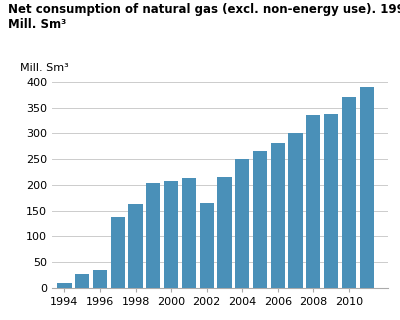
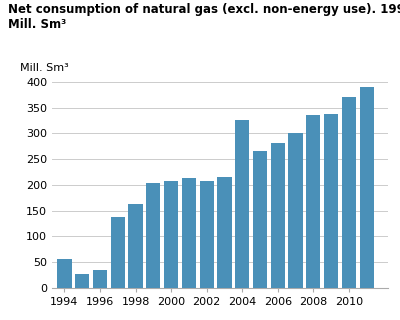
1994: 10 -> 56
2002: 165 -> 208
2004: 251 -> 326
